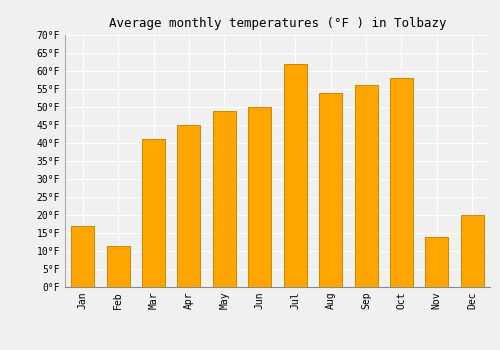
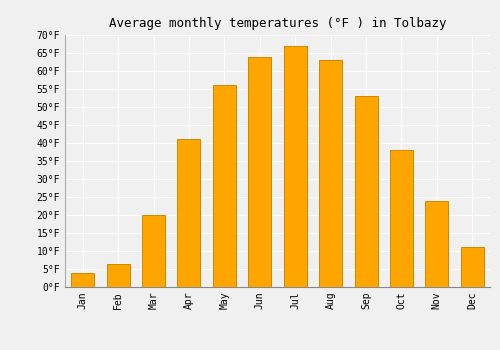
Jan: 17.0°F -> 4.0°F
Feb: 11.5°F -> 6.5°F
Mar: 41.0°F -> 20.0°F
Apr: 45.0°F -> 41.0°F
May: 49.0°F -> 56.0°F
Jun: 50.0°F -> 64.0°F
Jul: 62.0°F -> 67.0°F
Aug: 54.0°F -> 63.0°F
Sep: 56.0°F -> 53.0°F
Oct: 58.0°F -> 38.0°F
Nov: 14.0°F -> 24.0°F
Dec: 20.0°F -> 11.0°F
